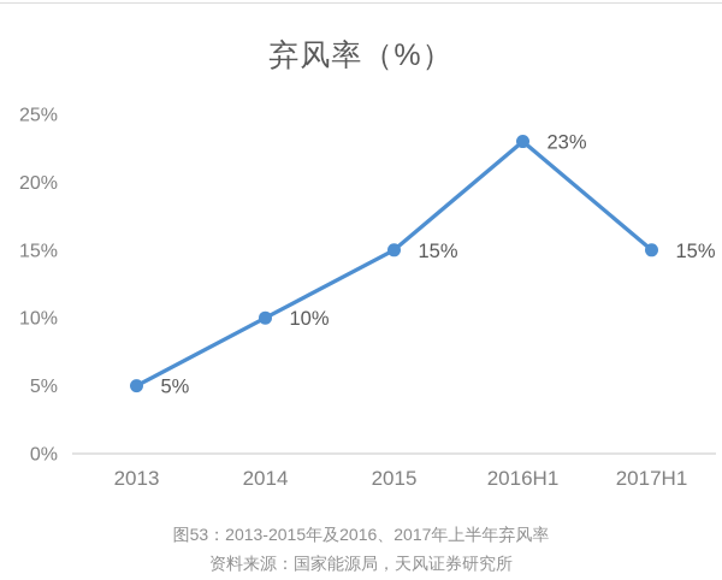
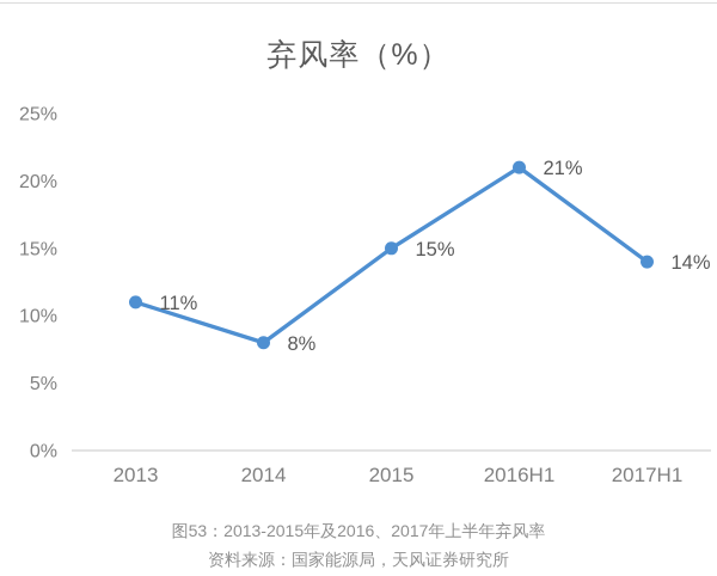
2013: 5% -> 11%
2014: 10% -> 8%
2016H1: 23% -> 21%
2017H1: 15% -> 14%
